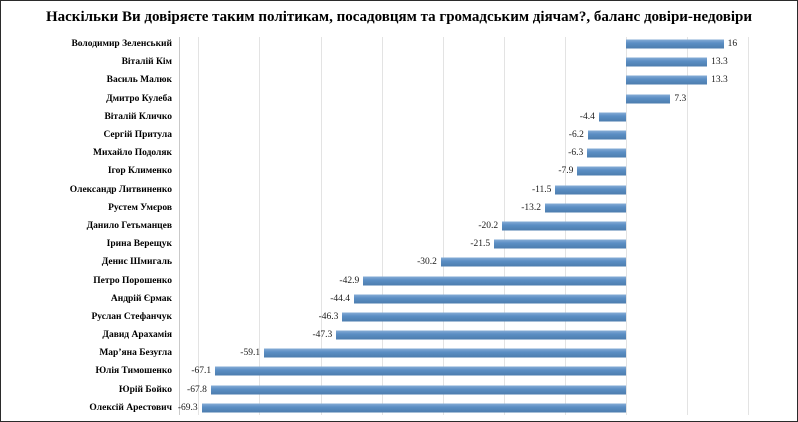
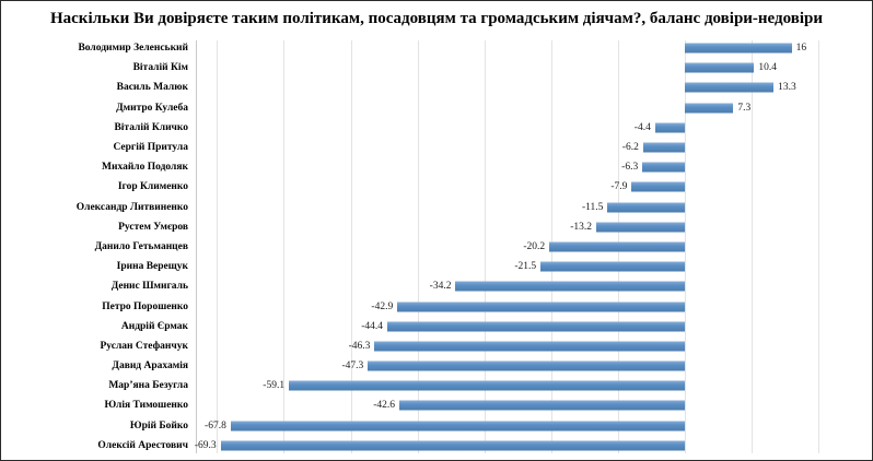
Віталій Кім: 13.3 -> 10.4
Денис Шмигаль: -30.2 -> -34.2
Юлія Тимошенко: -67.1 -> -42.6
